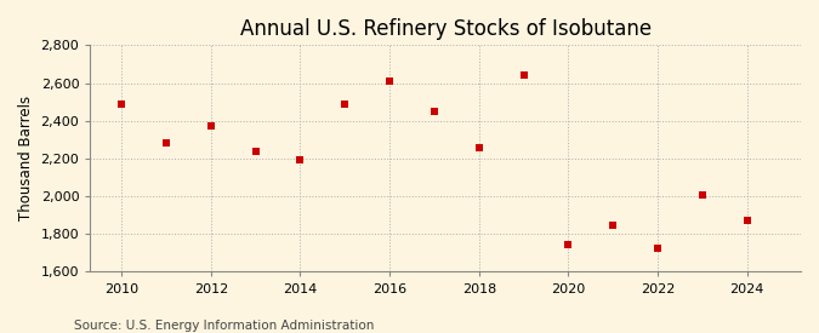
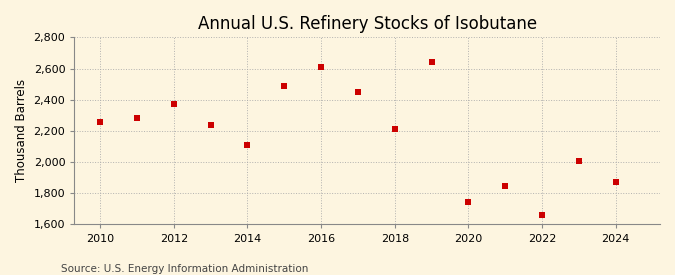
2010: 2,490 -> 2,260
2014: 2,200 -> 2,110
2018: 2,260 -> 2,210
2022: 1,720 -> 1,660
